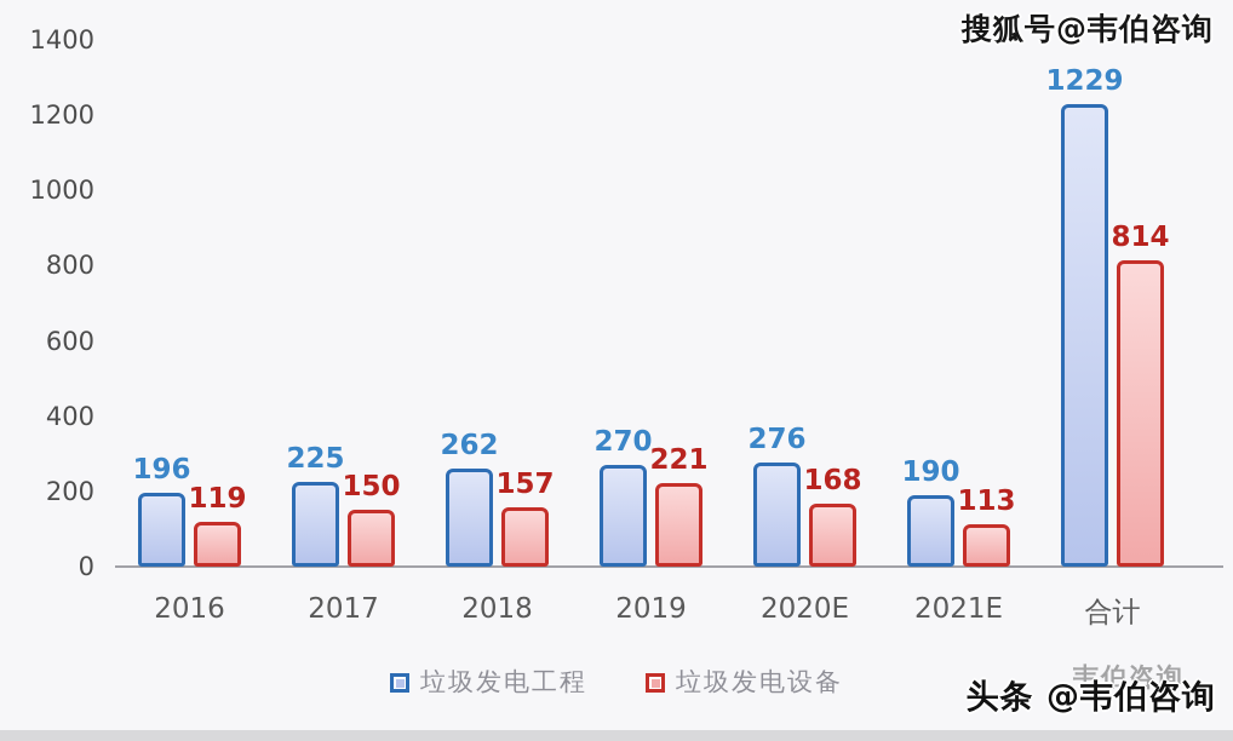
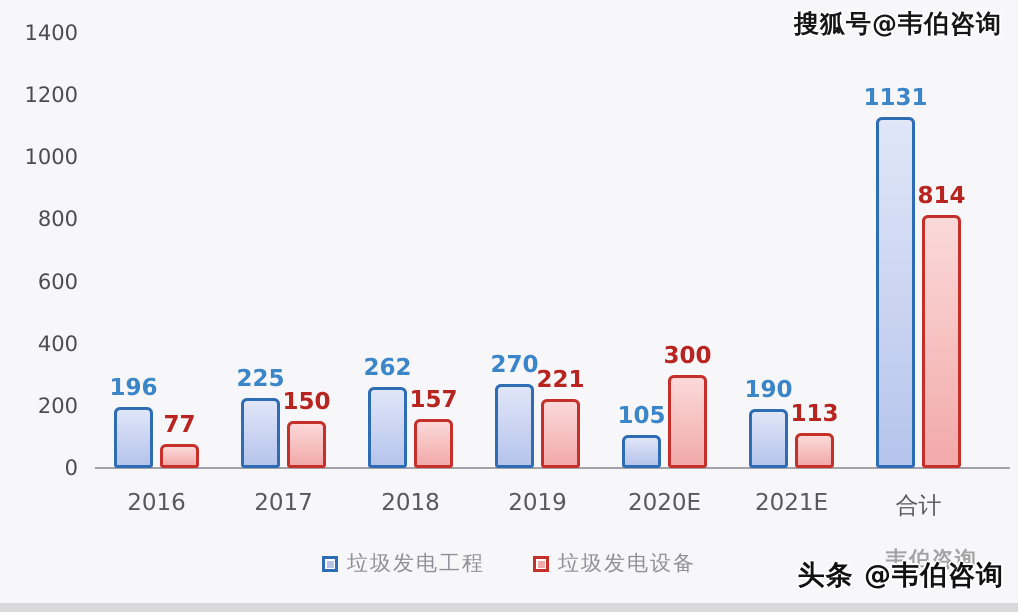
垃圾发电设备/2016: 119 -> 77
垃圾发电工程/2020E: 276 -> 105
垃圾发电设备/2020E: 168 -> 300
垃圾发电工程/合计: 1229 -> 1131
